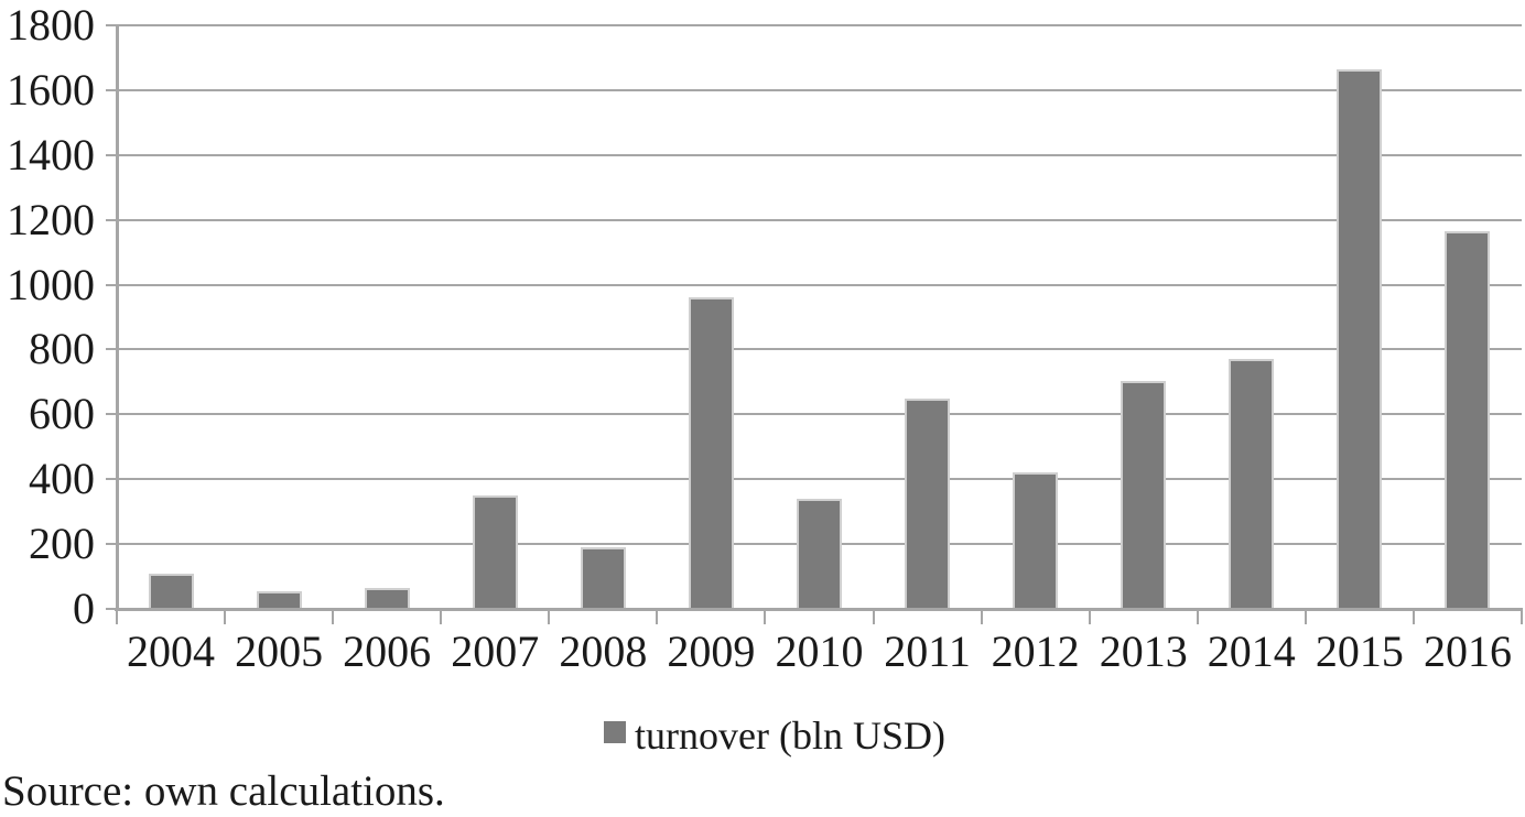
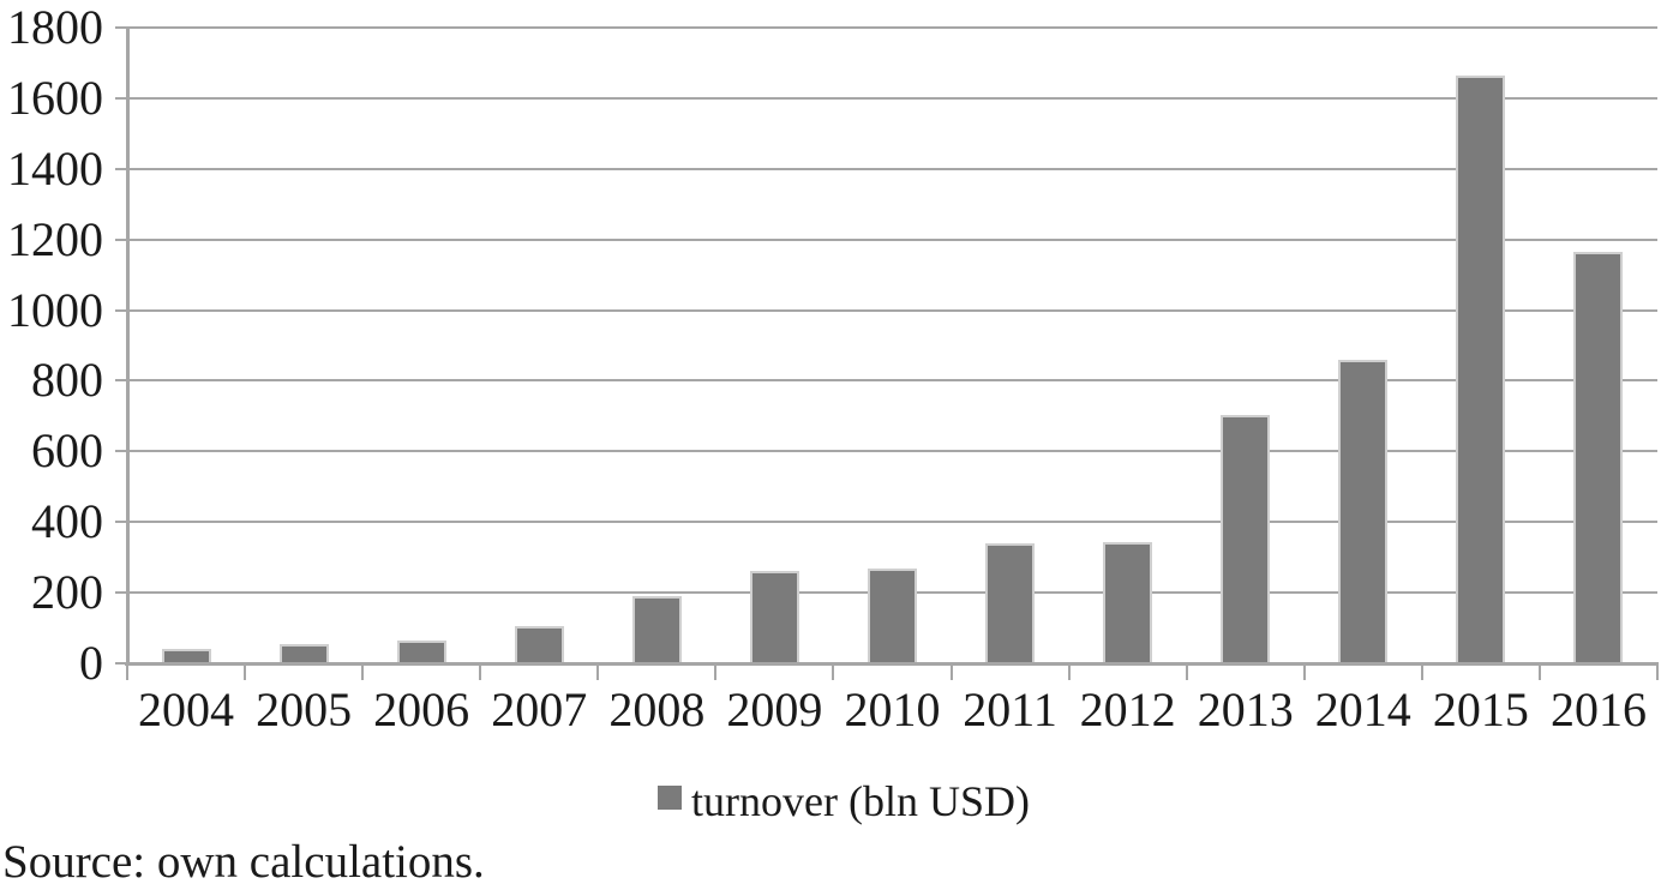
2004: 110 -> 40
2007: 350 -> 100
2009: 960 -> 260
2010: 340 -> 270
2011: 650 -> 340
2012: 420 -> 340
2014: 770 -> 860
